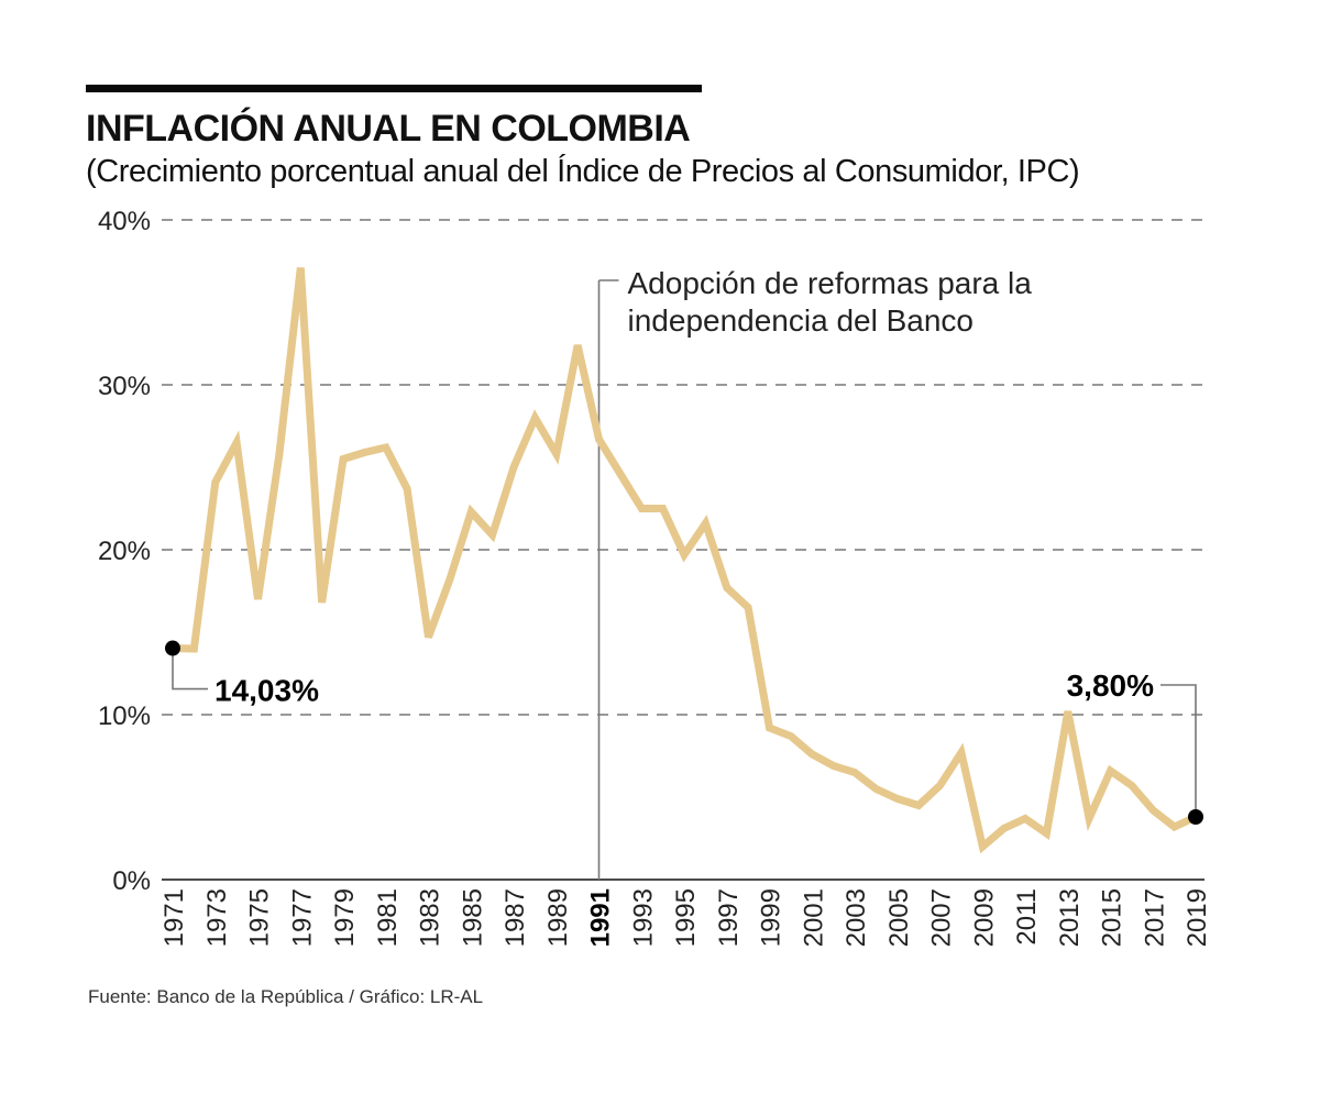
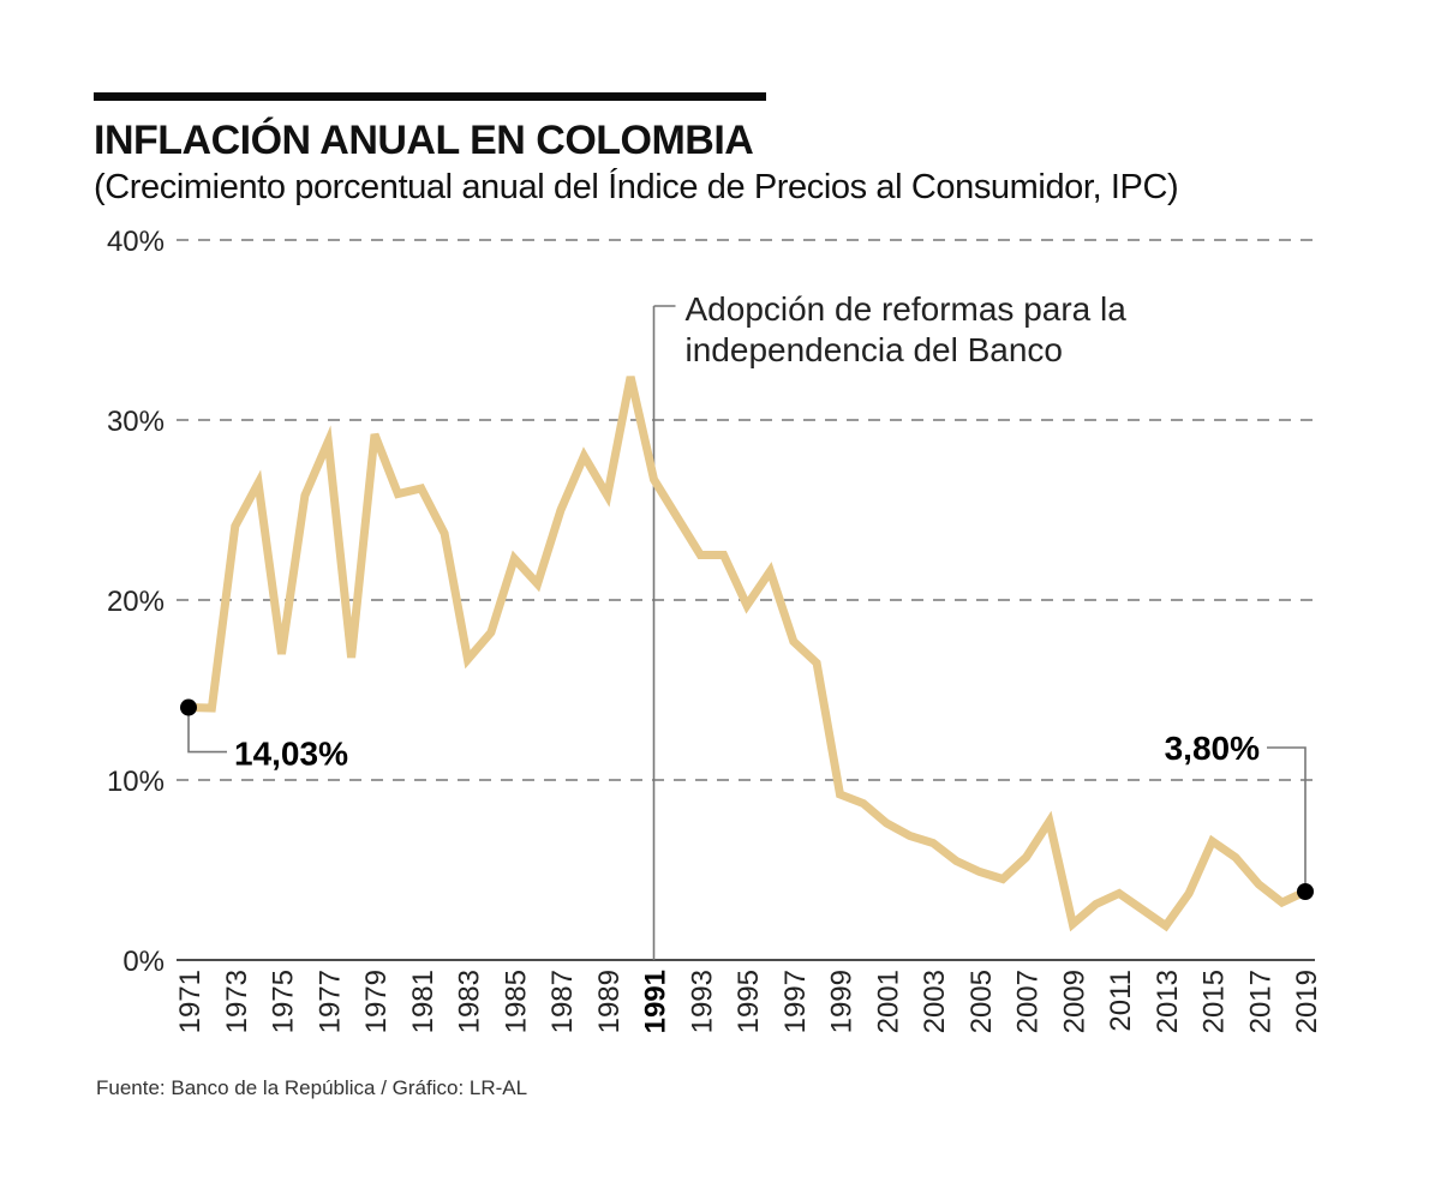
1977: 37.1% -> 28.8%
1979: 25.5% -> 29.2%
1983: 14.7% -> 16.7%
2013: 10.2% -> 1.9%
